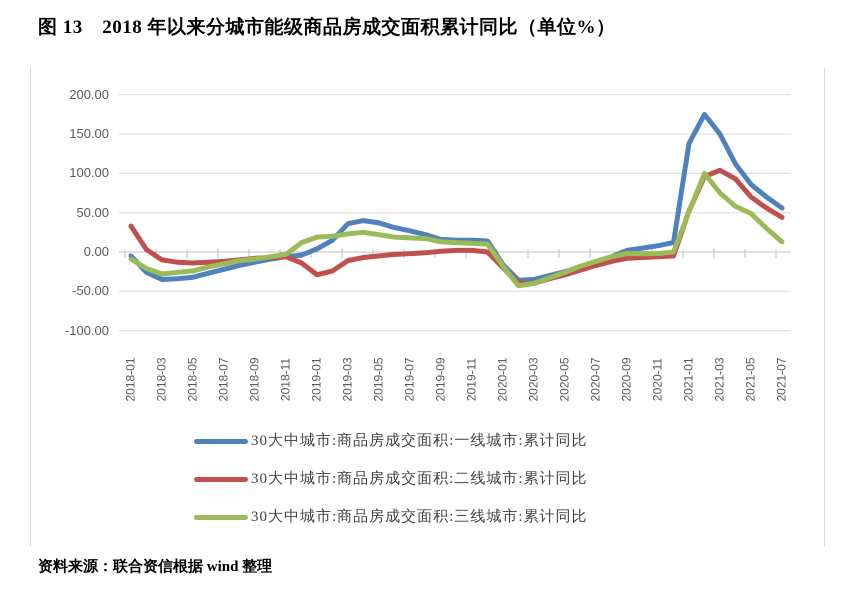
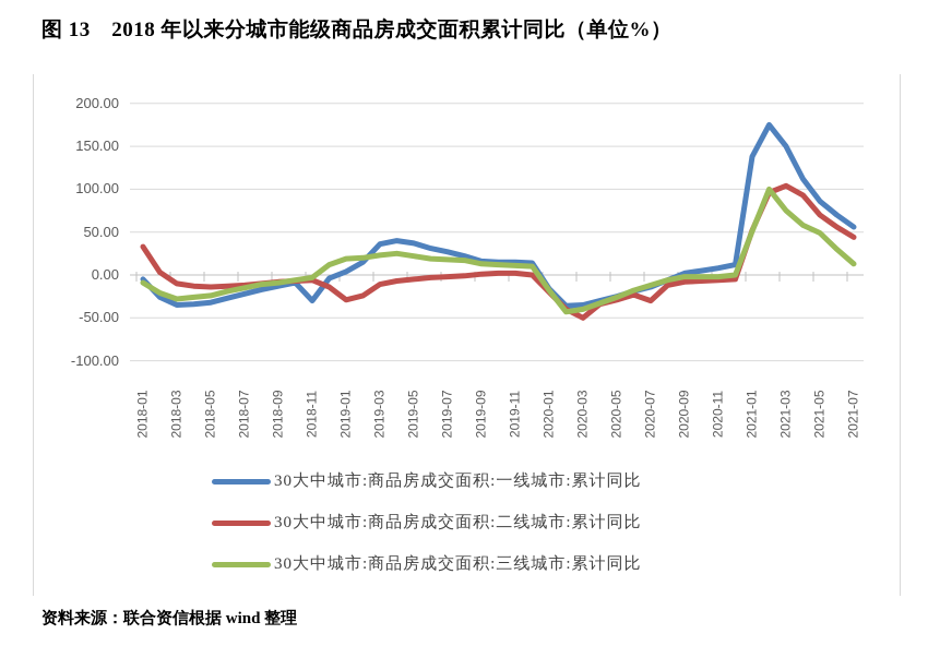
30大中城市:商品房成交面积:一线城市:累计同比/2018-11: -10 -> -30
30大中城市:商品房成交面积:二线城市:累计同比/2020-03: -40 -> -50
30大中城市:商品房成交面积:二线城市:累计同比/2020-07: -20 -> -30
